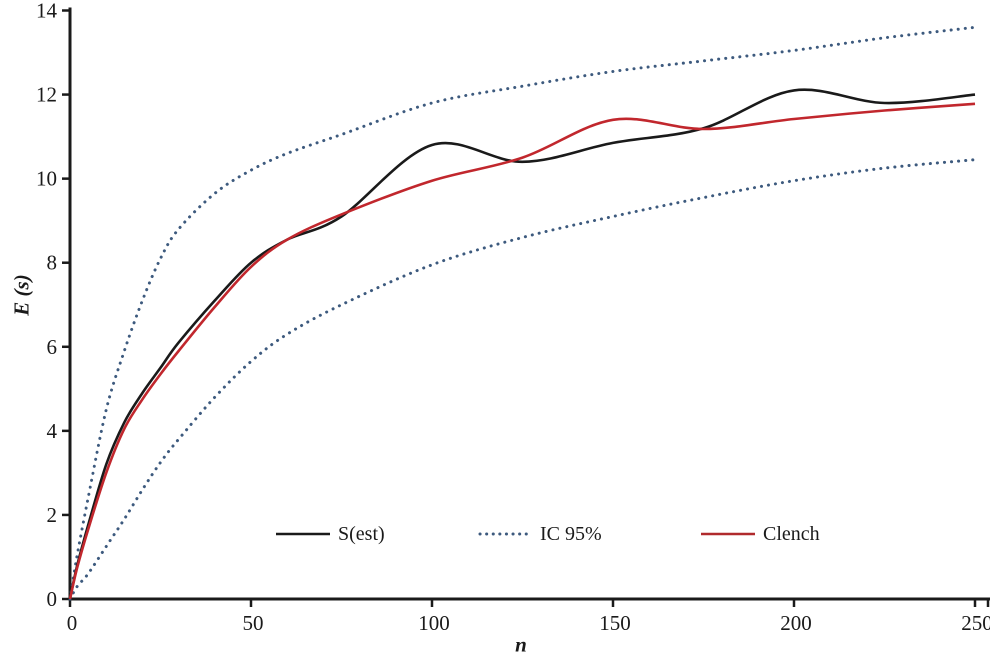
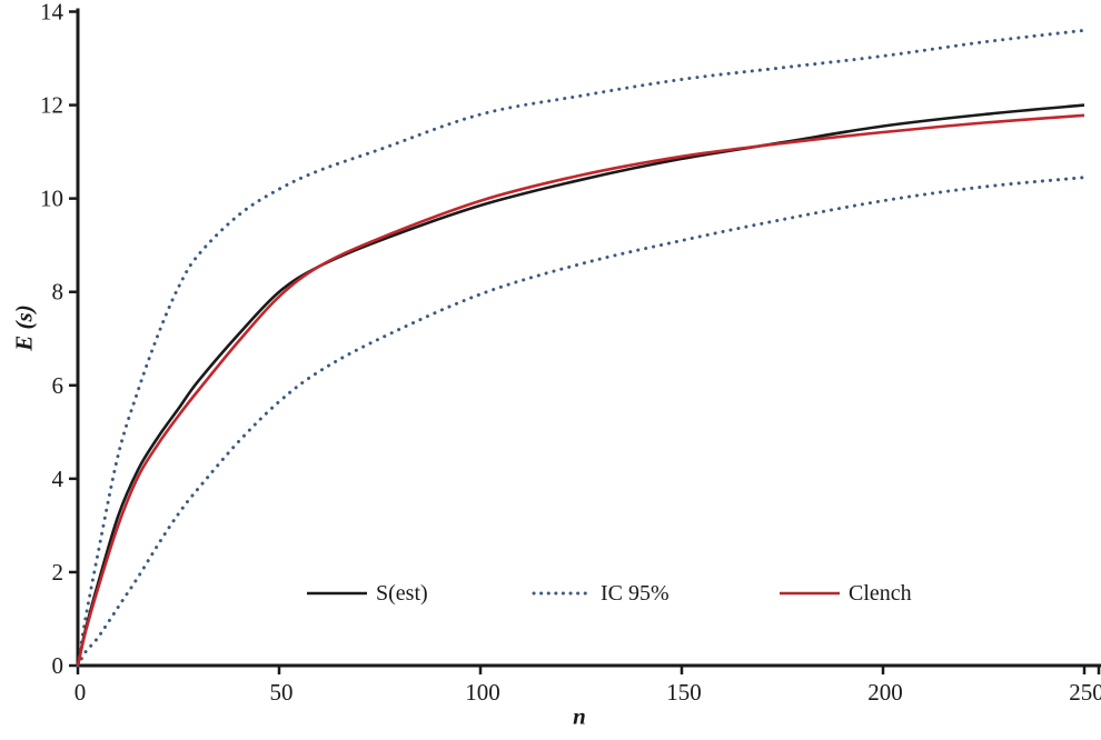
S(est)/100: 10.8 -> 9.8
Clench/150: 11.4 -> 10.9
S(est)/200: 12.1 -> 11.6
